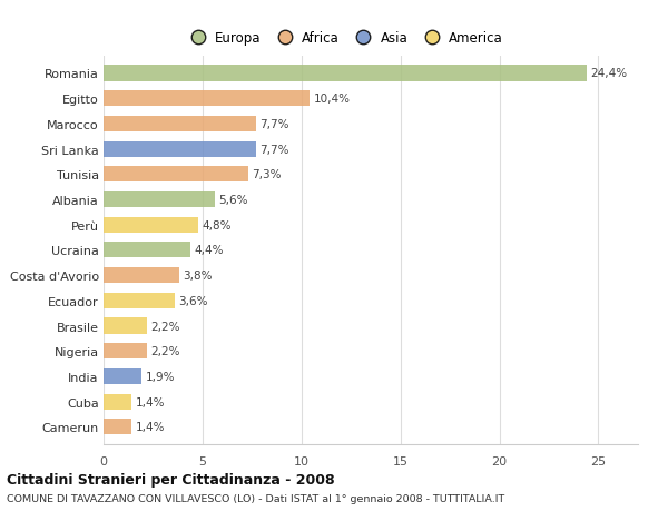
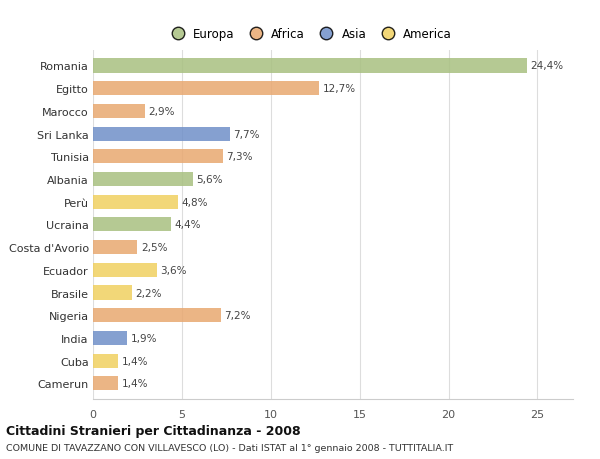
Egitto: 10,4% -> 12,7%
Marocco: 7,7% -> 2,9%
Costa d'Avorio: 3,8% -> 2,5%
Nigeria: 2,2% -> 7,2%
